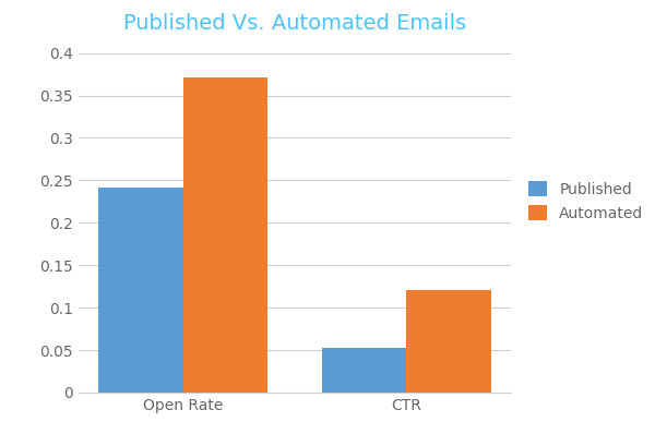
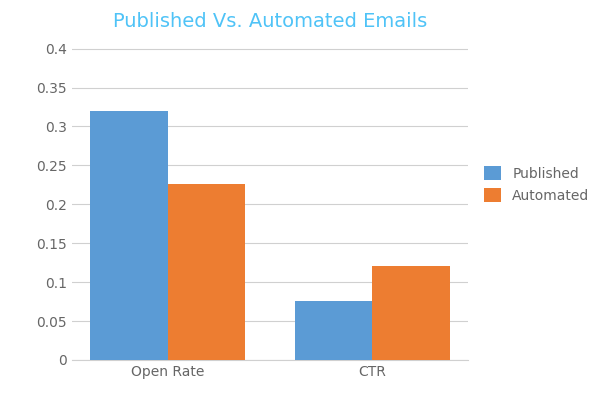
Published/Open Rate: 0.242 -> 0.320
Automated/Open Rate: 0.371 -> 0.226
Published/CTR: 0.052 -> 0.076
